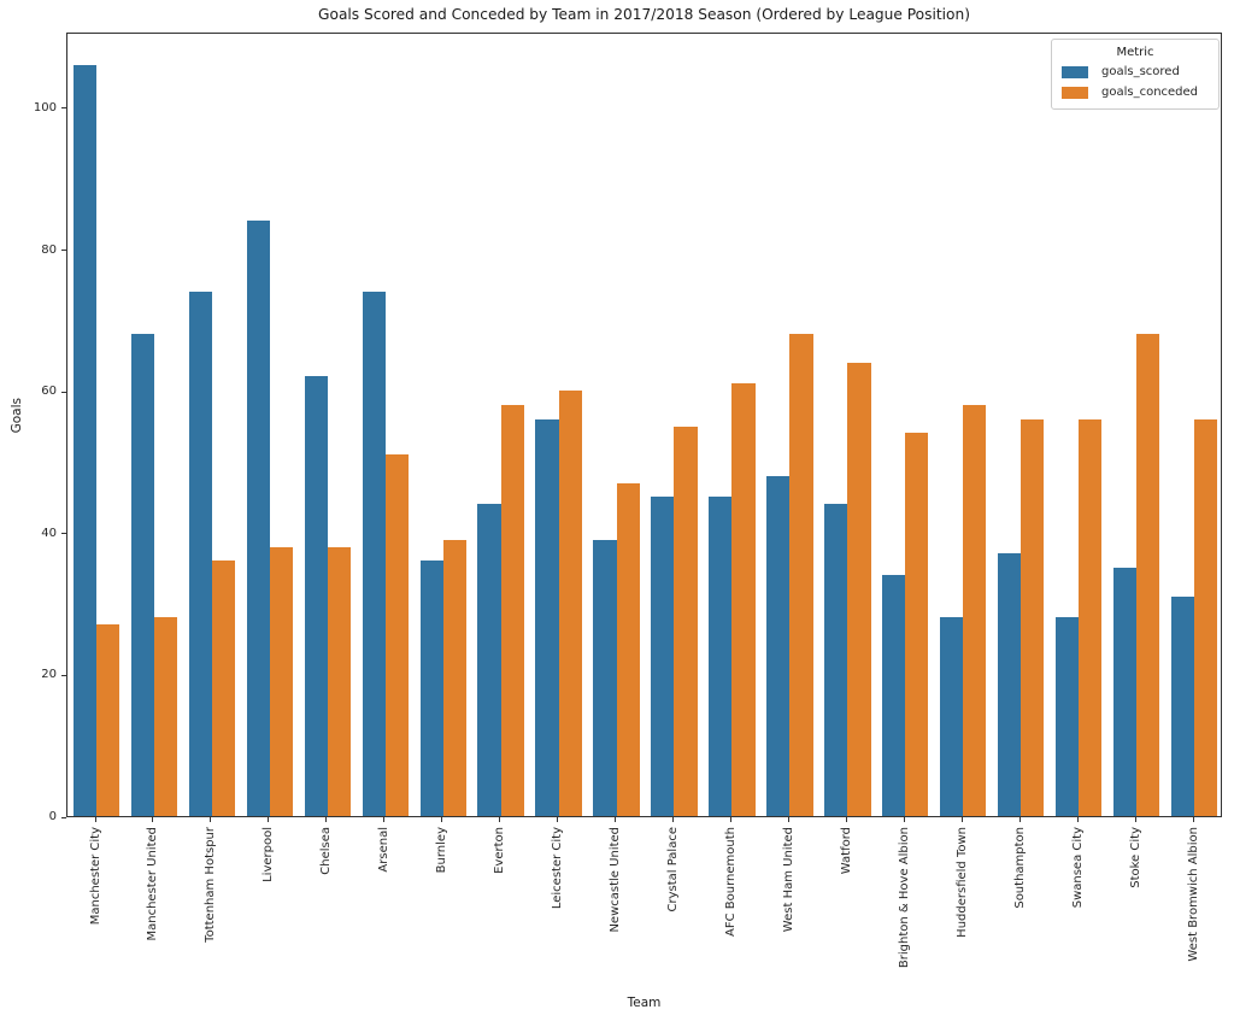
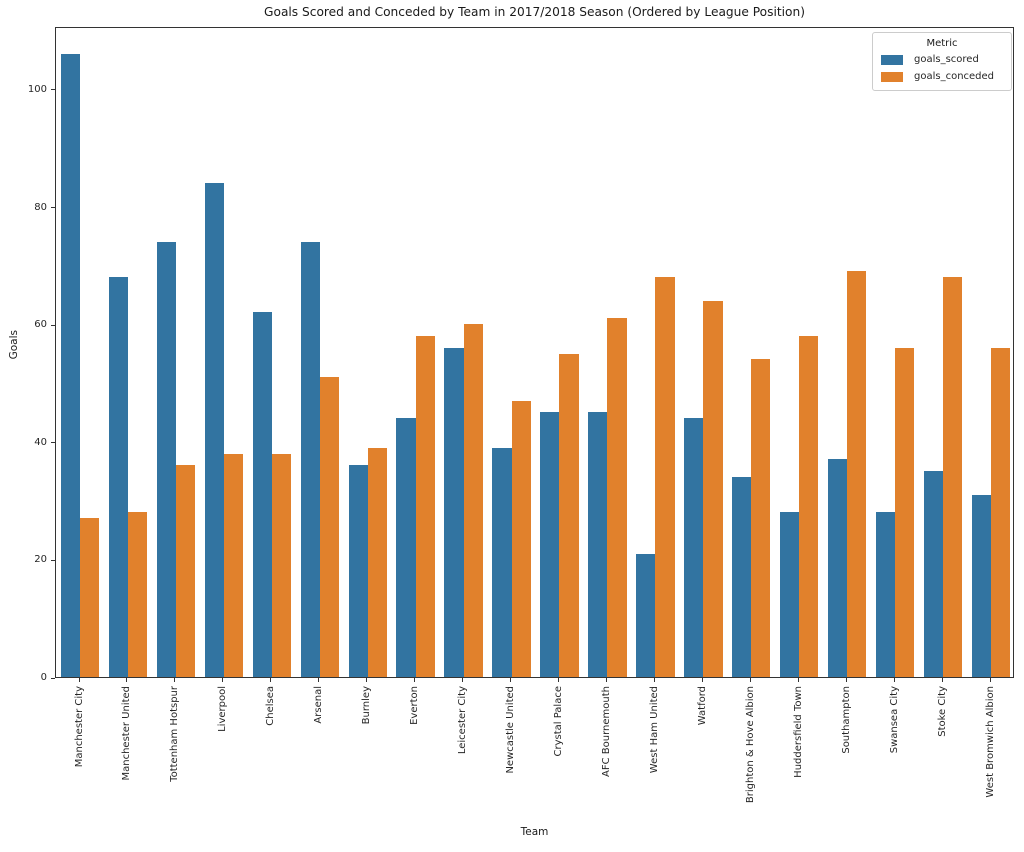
goals_scored/West Ham United: 48 -> 21
goals_conceded/Southampton: 56 -> 69
